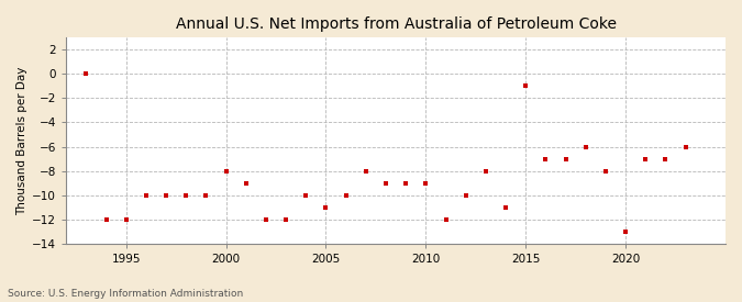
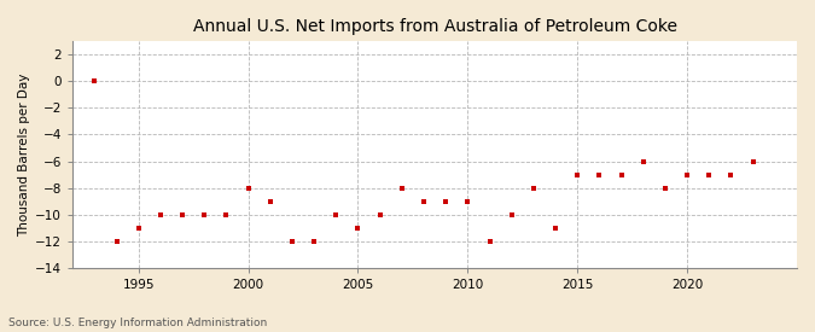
1995: -12 -> -11
2015: -1 -> -7
2020: -13 -> -7
